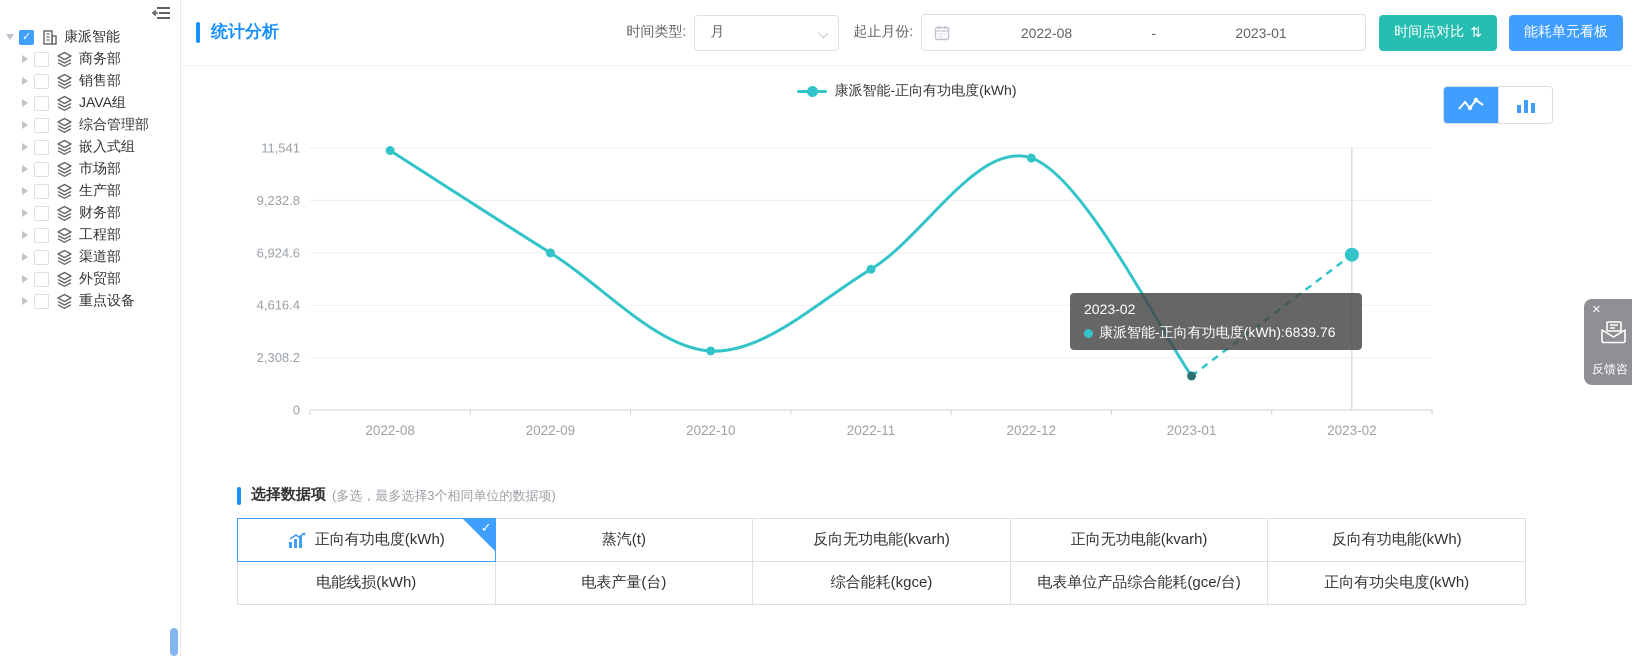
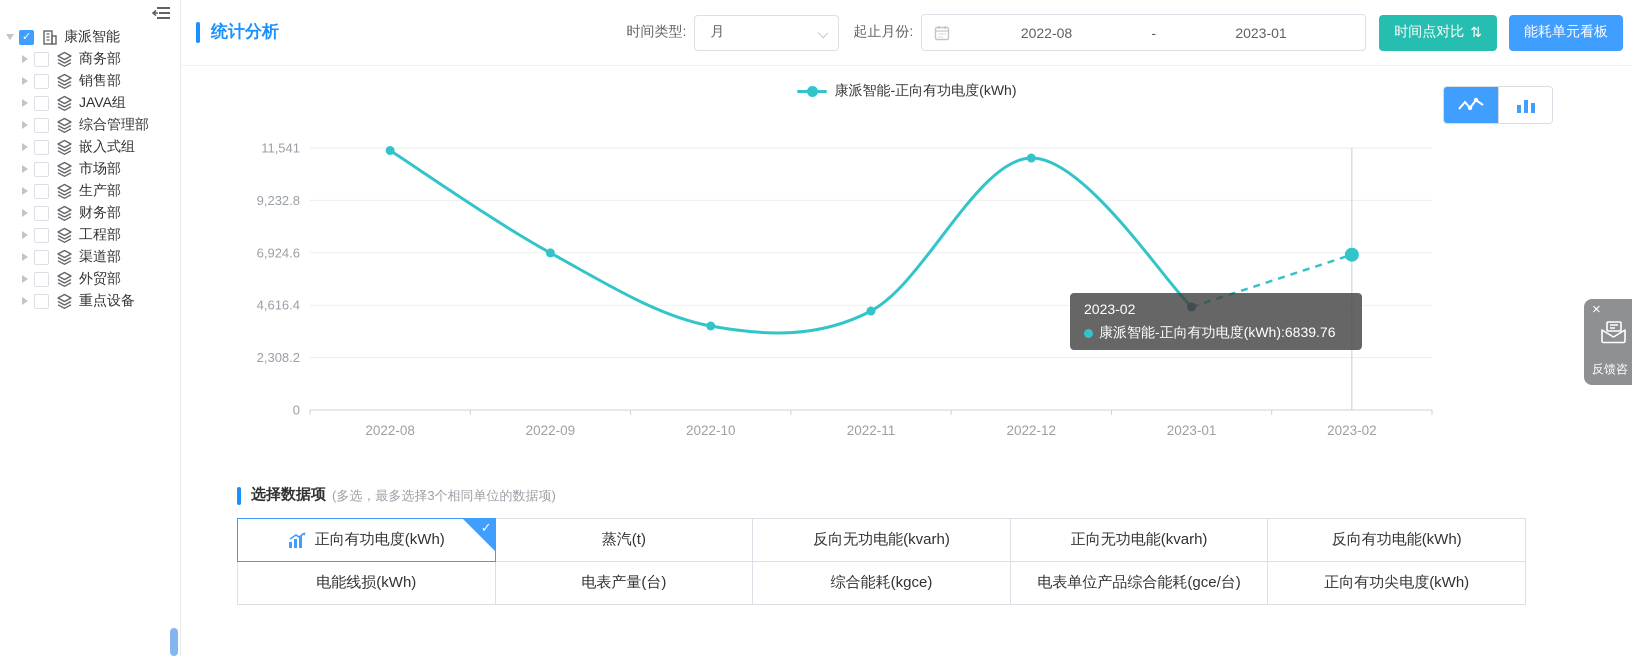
2022-10: 2600 -> 3700
2022-11: 6200 -> 4400
2023-01: 1500 -> 4500
